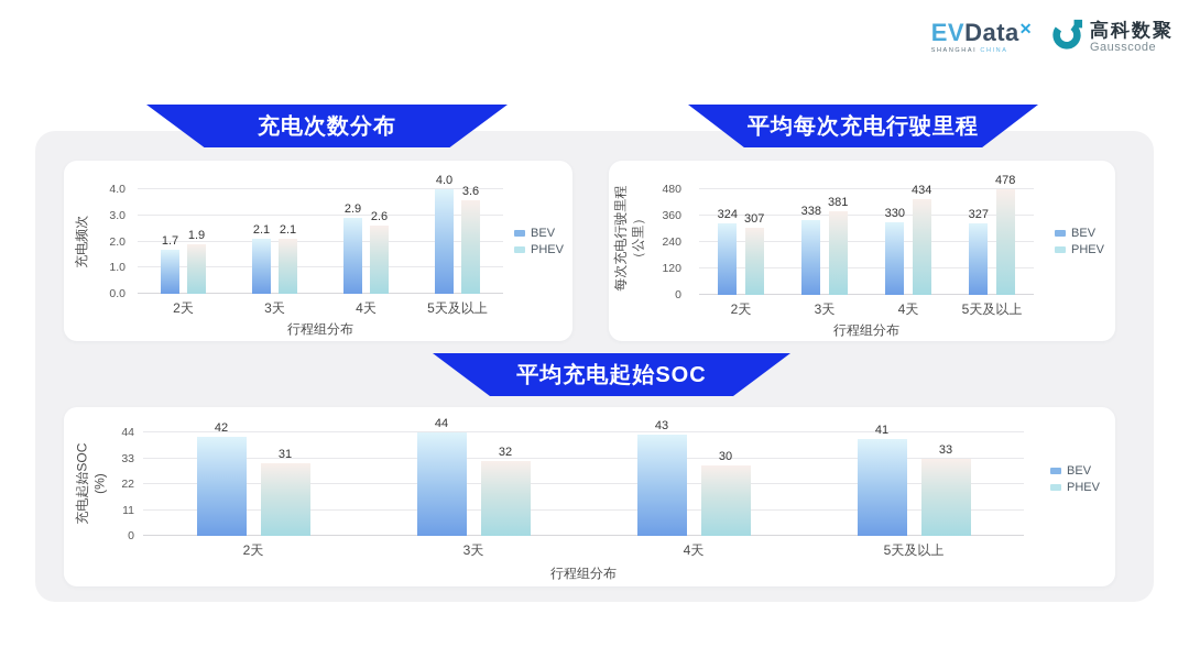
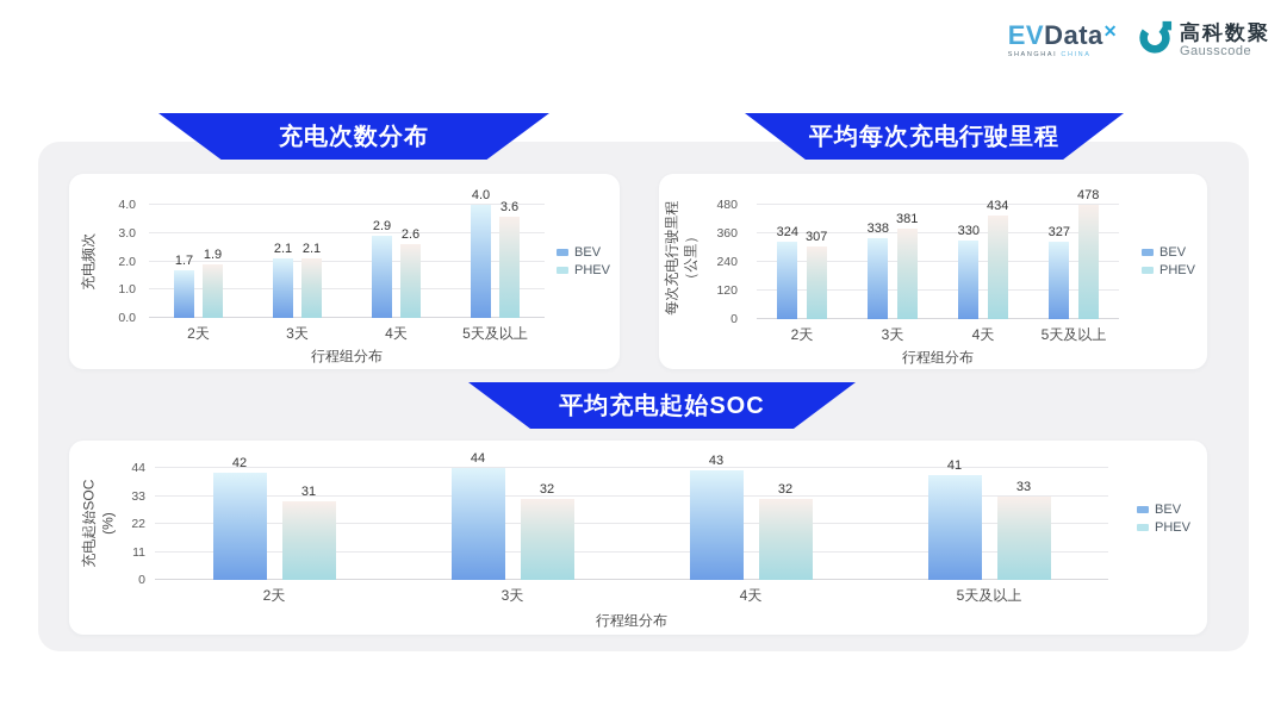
平均充电起始SOC/PHEV/4天: 30 -> 32
